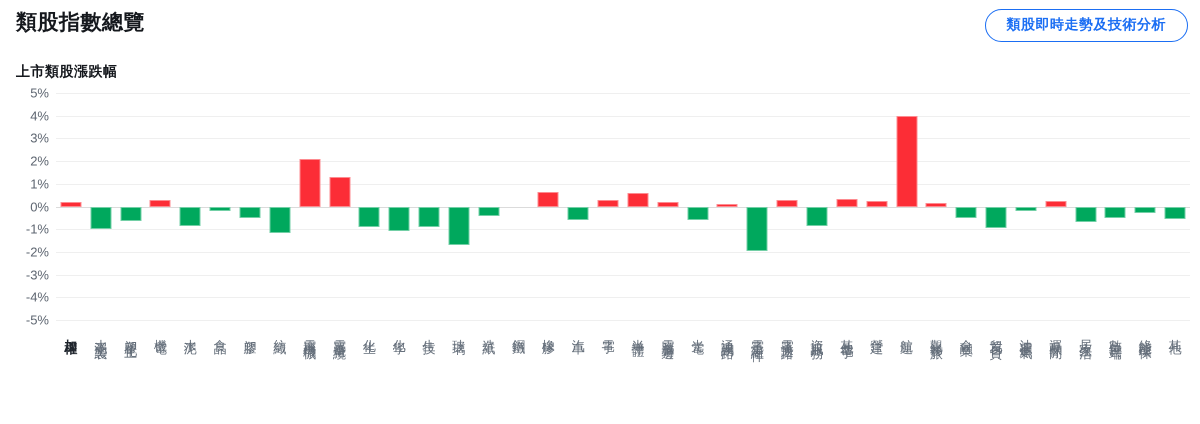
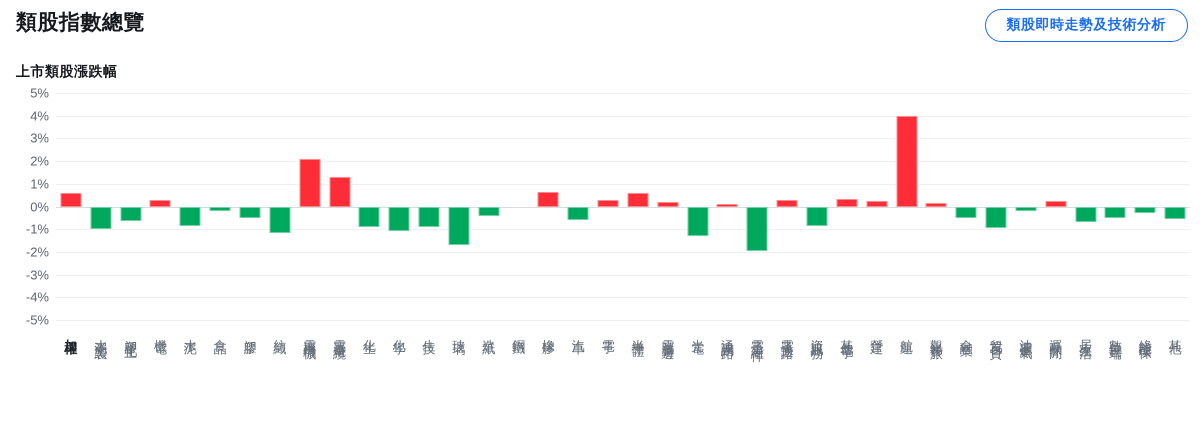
加權: 0.2% -> 0.6%
光電: -0.6% -> -1.3%
